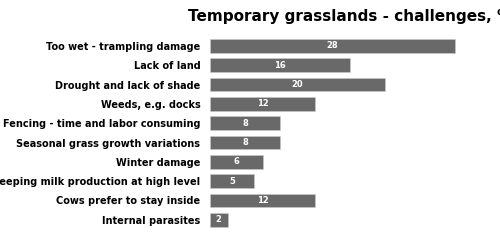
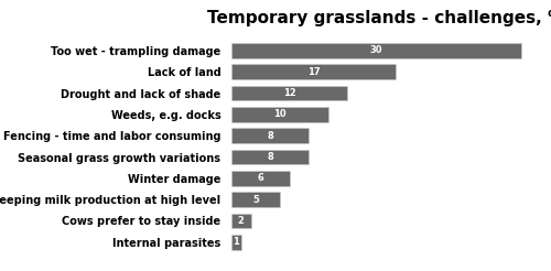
Too wet - trampling damage: 28 -> 30
Lack of land: 16 -> 17
Drought and lack of shade: 20 -> 12
Weeds, e.g. docks: 12 -> 10
Cows prefer to stay inside: 12 -> 2
Internal parasites: 2 -> 1
